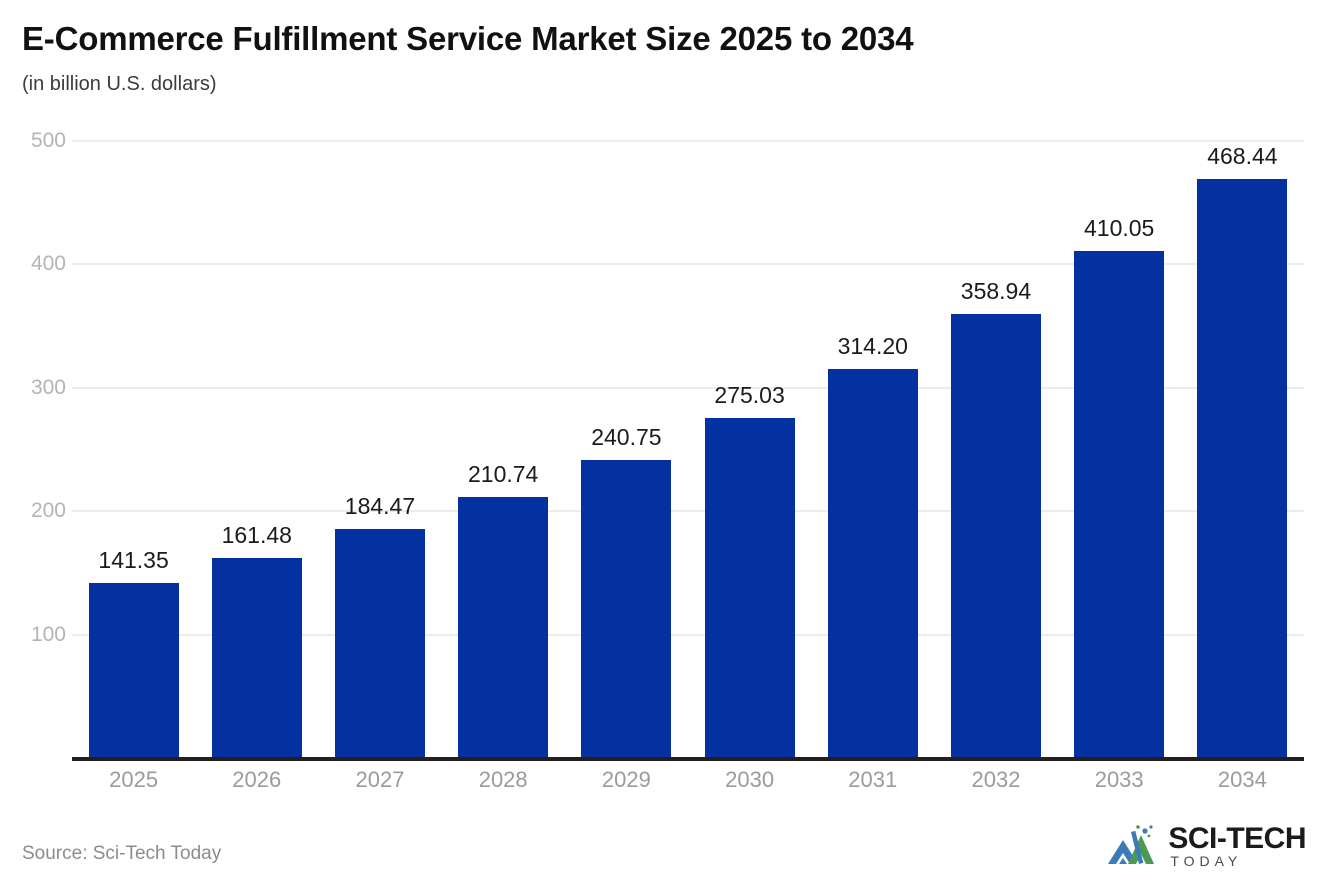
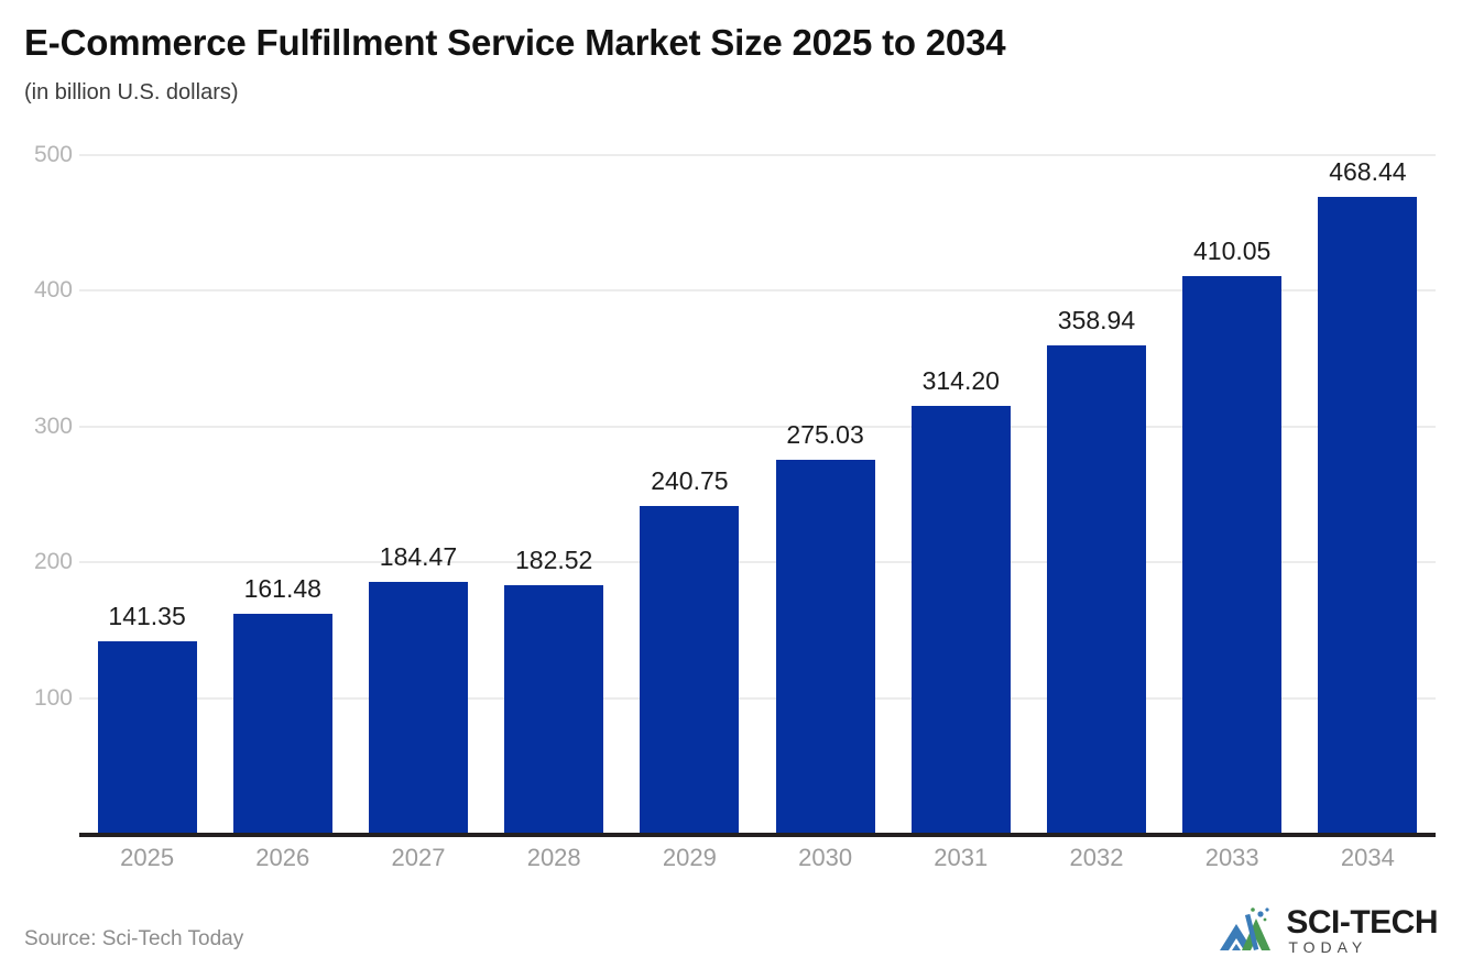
2028: 210.74 -> 182.52
